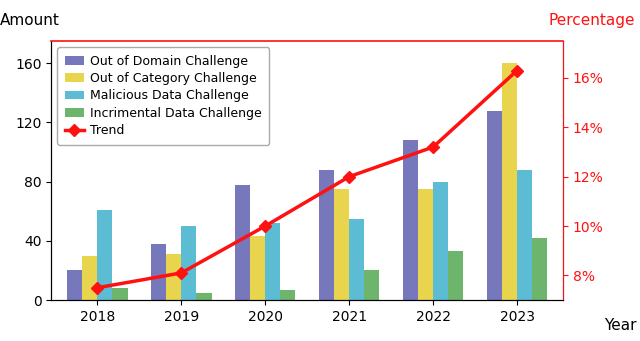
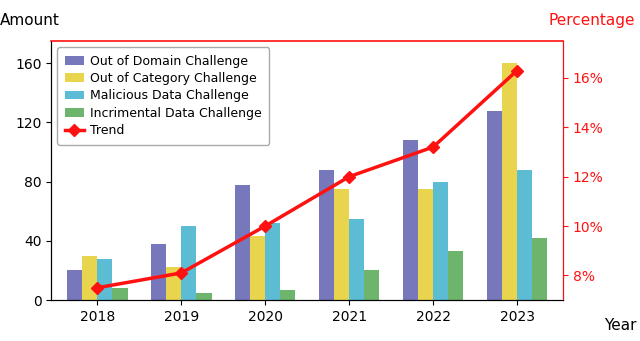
Malicious Data Challenge/2018: 61 -> 28
Out of Category Challenge/2019: 31 -> 22
